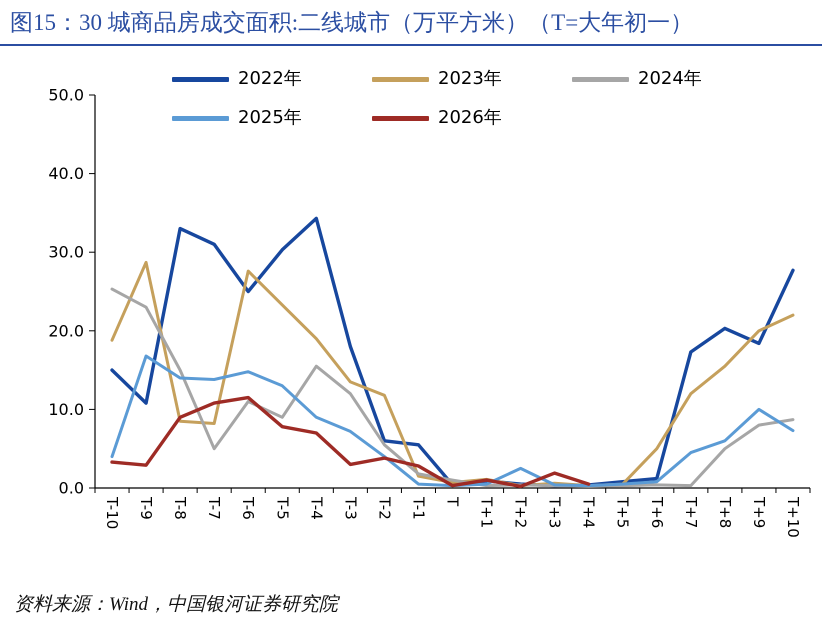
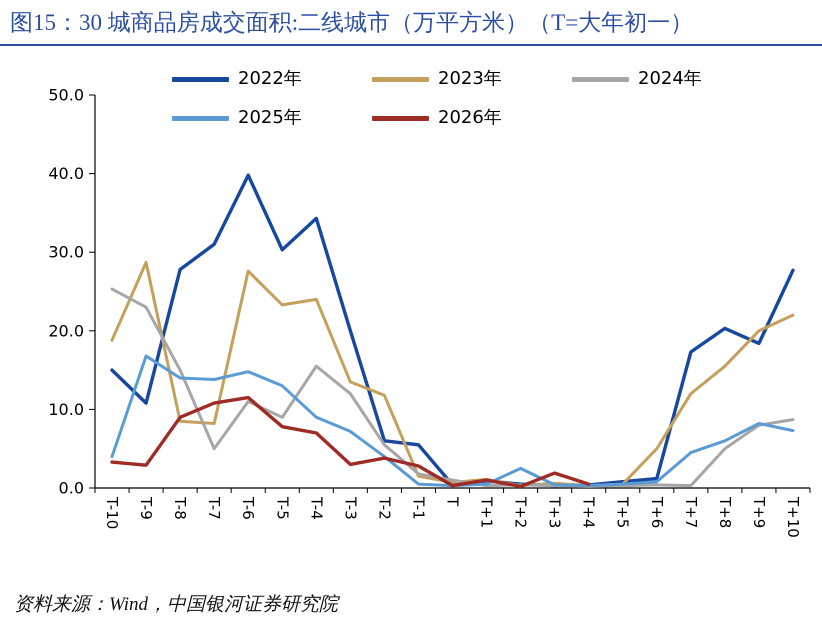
2022年/T-8: 33 -> 28
2022年/T-6: 25 -> 40
2023年/T-4: 19 -> 24
2022年/T-3: 18 -> 20
2025年/T+9: 10 -> 8
